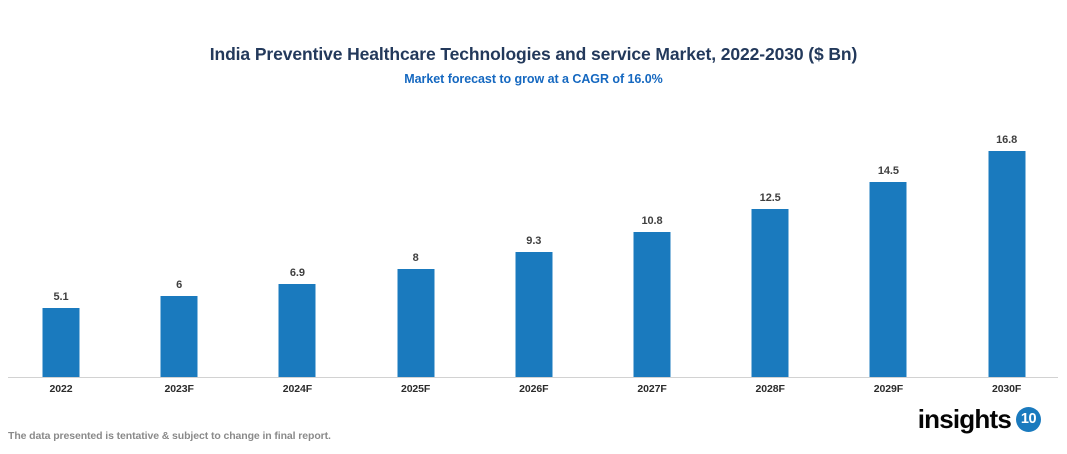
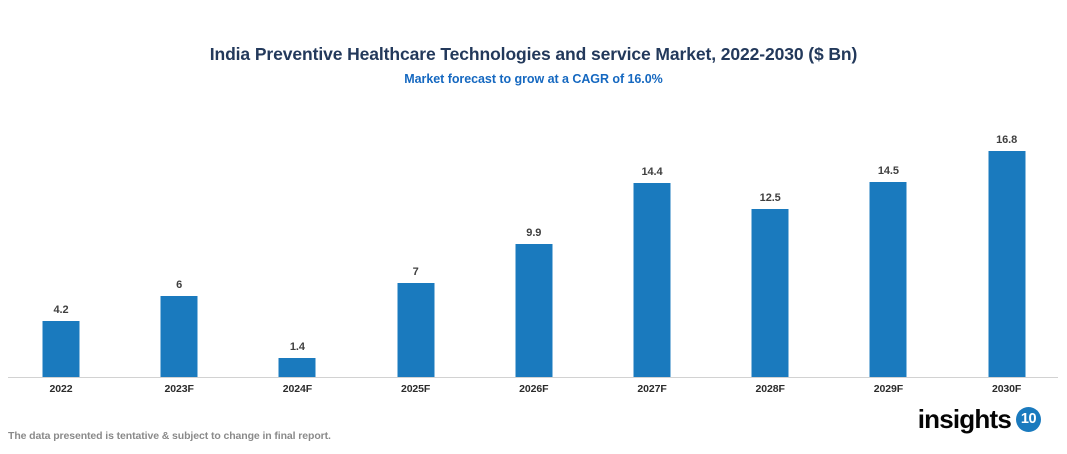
2022: 5.1 -> 4.2
2024F: 6.9 -> 1.4
2025F: 8 -> 7
2026F: 9.3 -> 9.9
2027F: 10.8 -> 14.4
